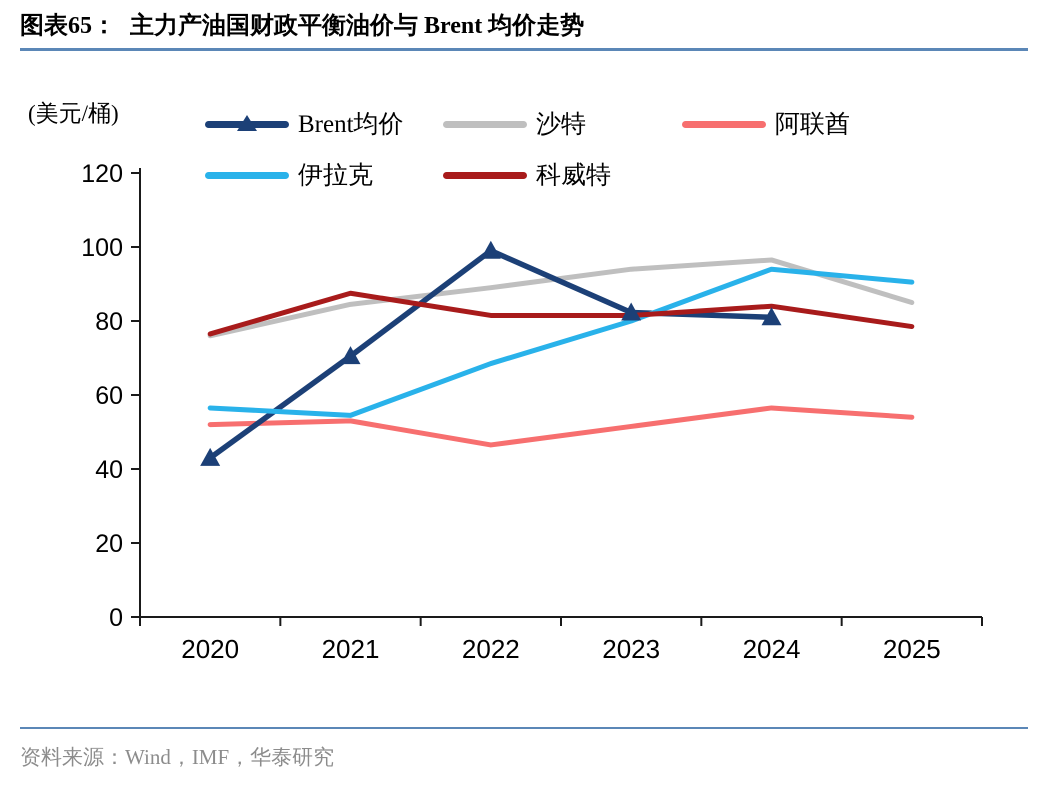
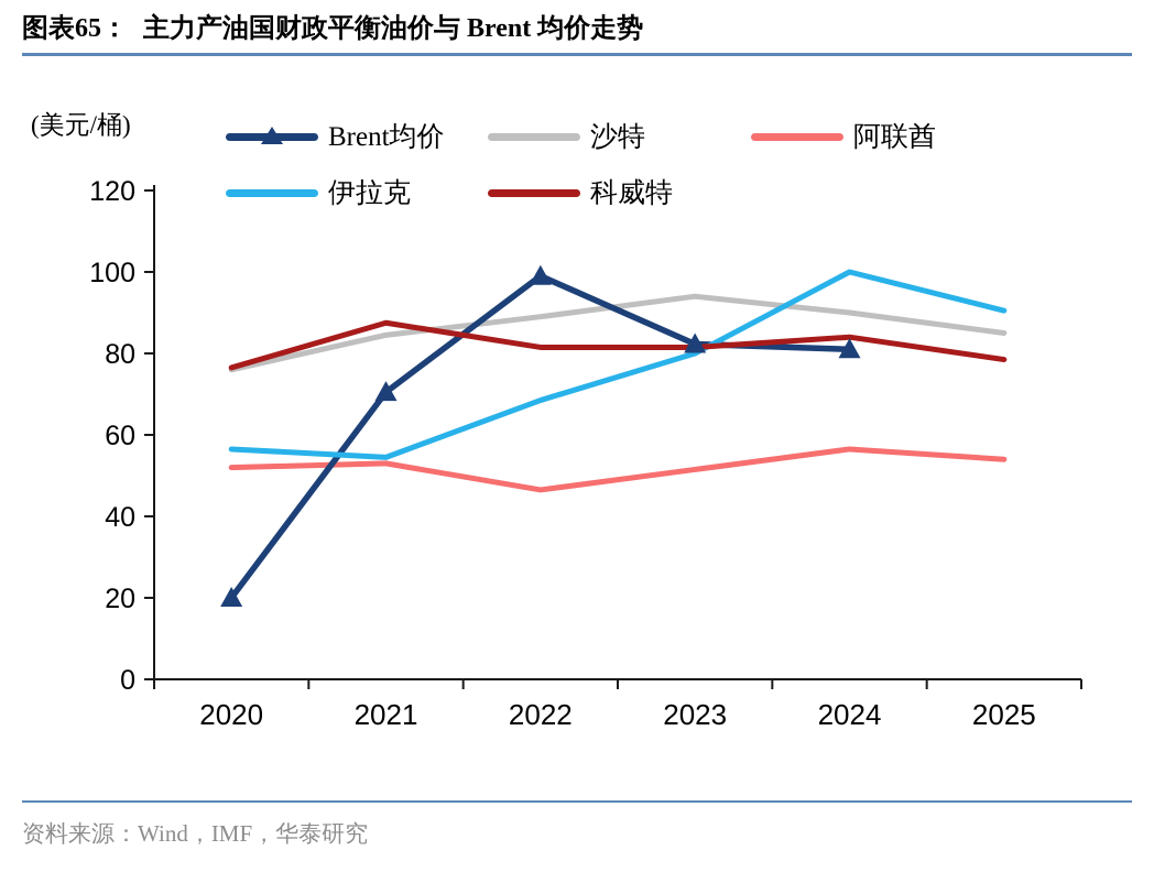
Brent均价/2020: 43 -> 20
沙特/2024: 96 -> 90
伊拉克/2024: 94 -> 100
